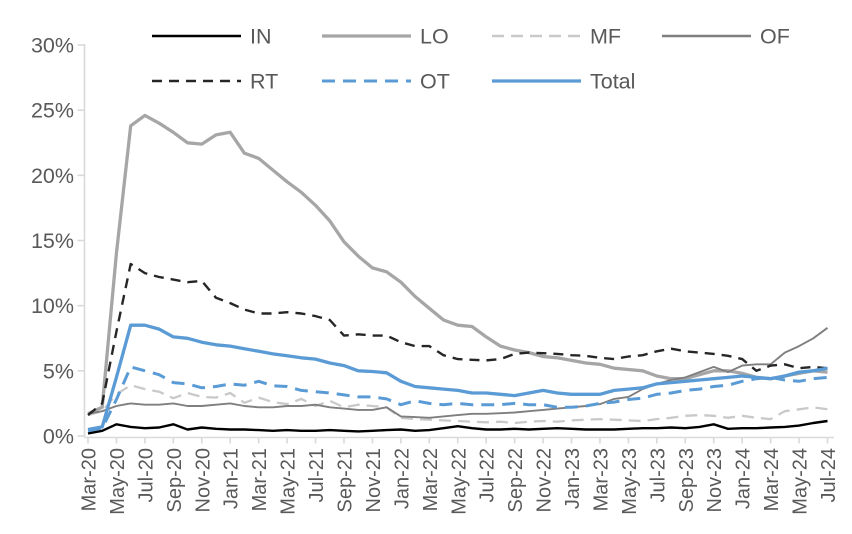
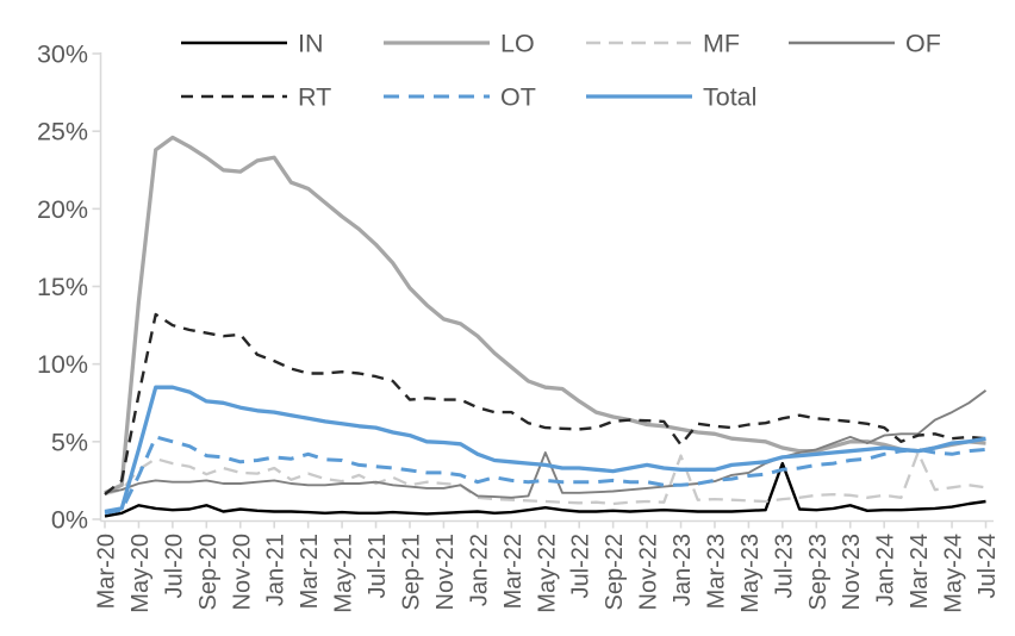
OF/May-22: 1.6% -> 4.3%
MF/Jan-23: 1.2% -> 4.1%
RT/Jan-23: 6.2% -> 4.8%
IN/Jul-23: 0.6% -> 3.6%
MF/Mar-24: 1.3% -> 4.3%
